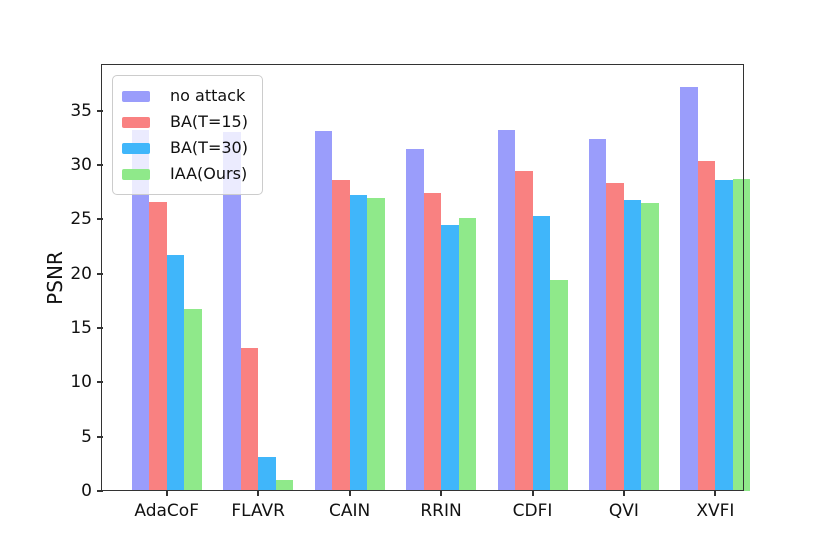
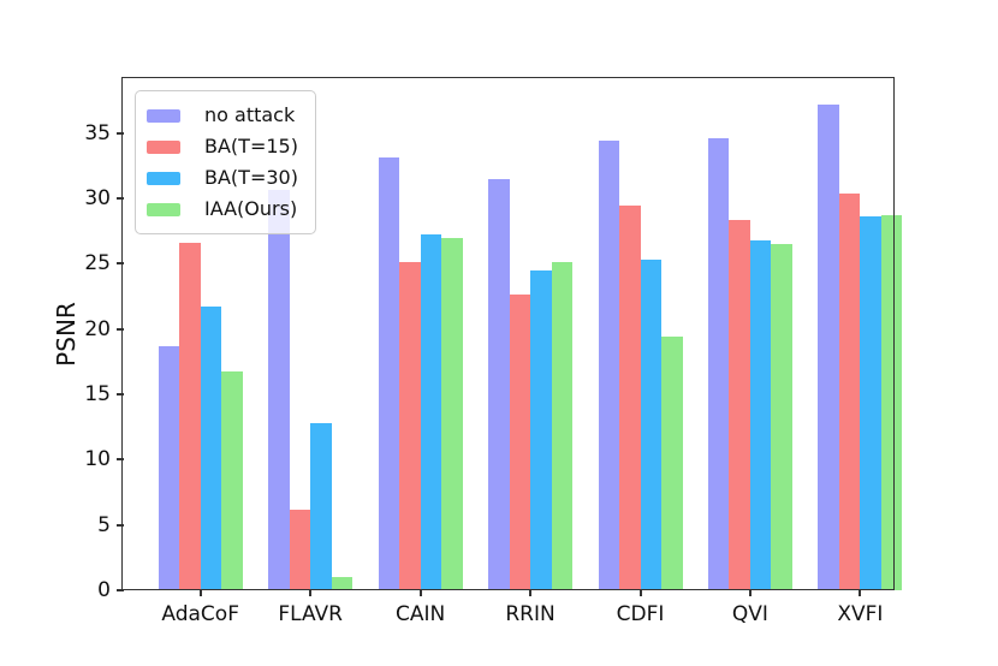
no attack/AdaCoF: 33.2 -> 18.7
no attack/FLAVR: 33.0 -> 30.6
BA(T=15)/FLAVR: 13.2 -> 6.2
BA(T=30)/FLAVR: 3.1 -> 12.8
BA(T=15)/CAIN: 28.6 -> 25.1
BA(T=15)/RRIN: 27.4 -> 22.6
no attack/CDFI: 33.2 -> 34.4
no attack/QVI: 32.4 -> 34.6
